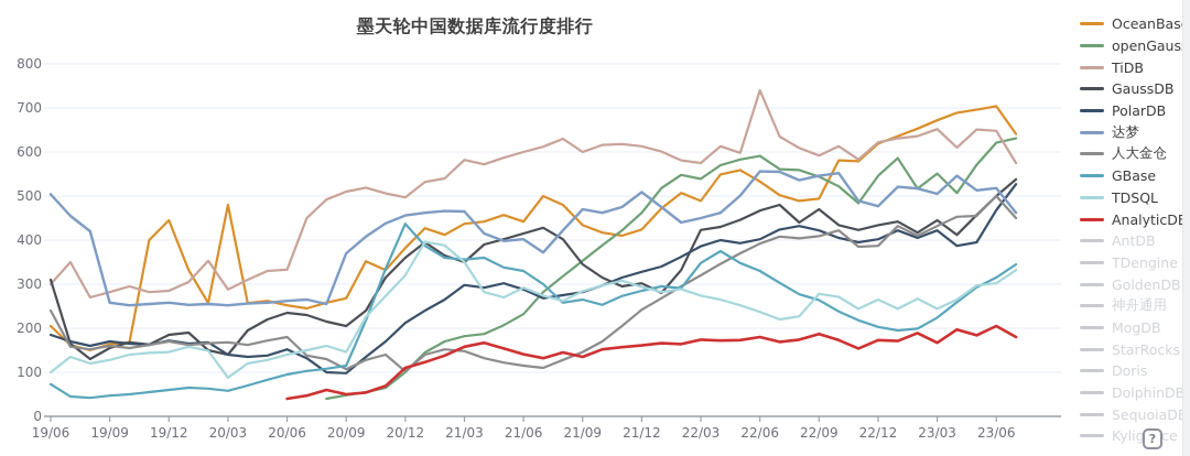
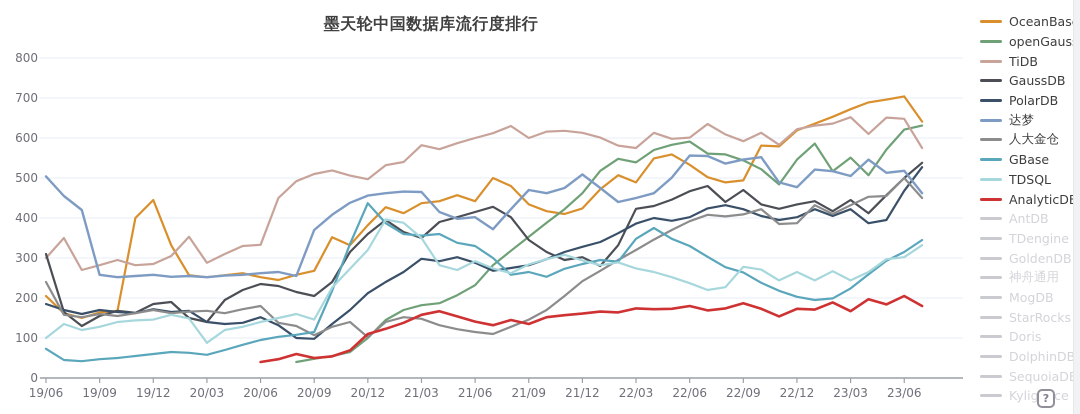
OceanBase/20/03: 480 -> 250
TiDB/22/06: 740 -> 600
